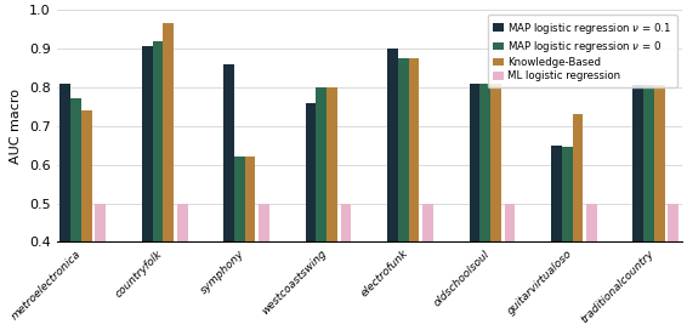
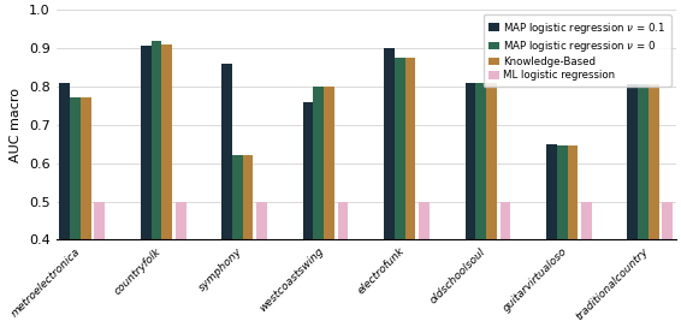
Knowledge-Based/metroelectronica: 0.740 -> 0.770
Knowledge-Based/countryfolk: 0.965 -> 0.910
Knowledge-Based/guitarvirtualoso: 0.730 -> 0.645
